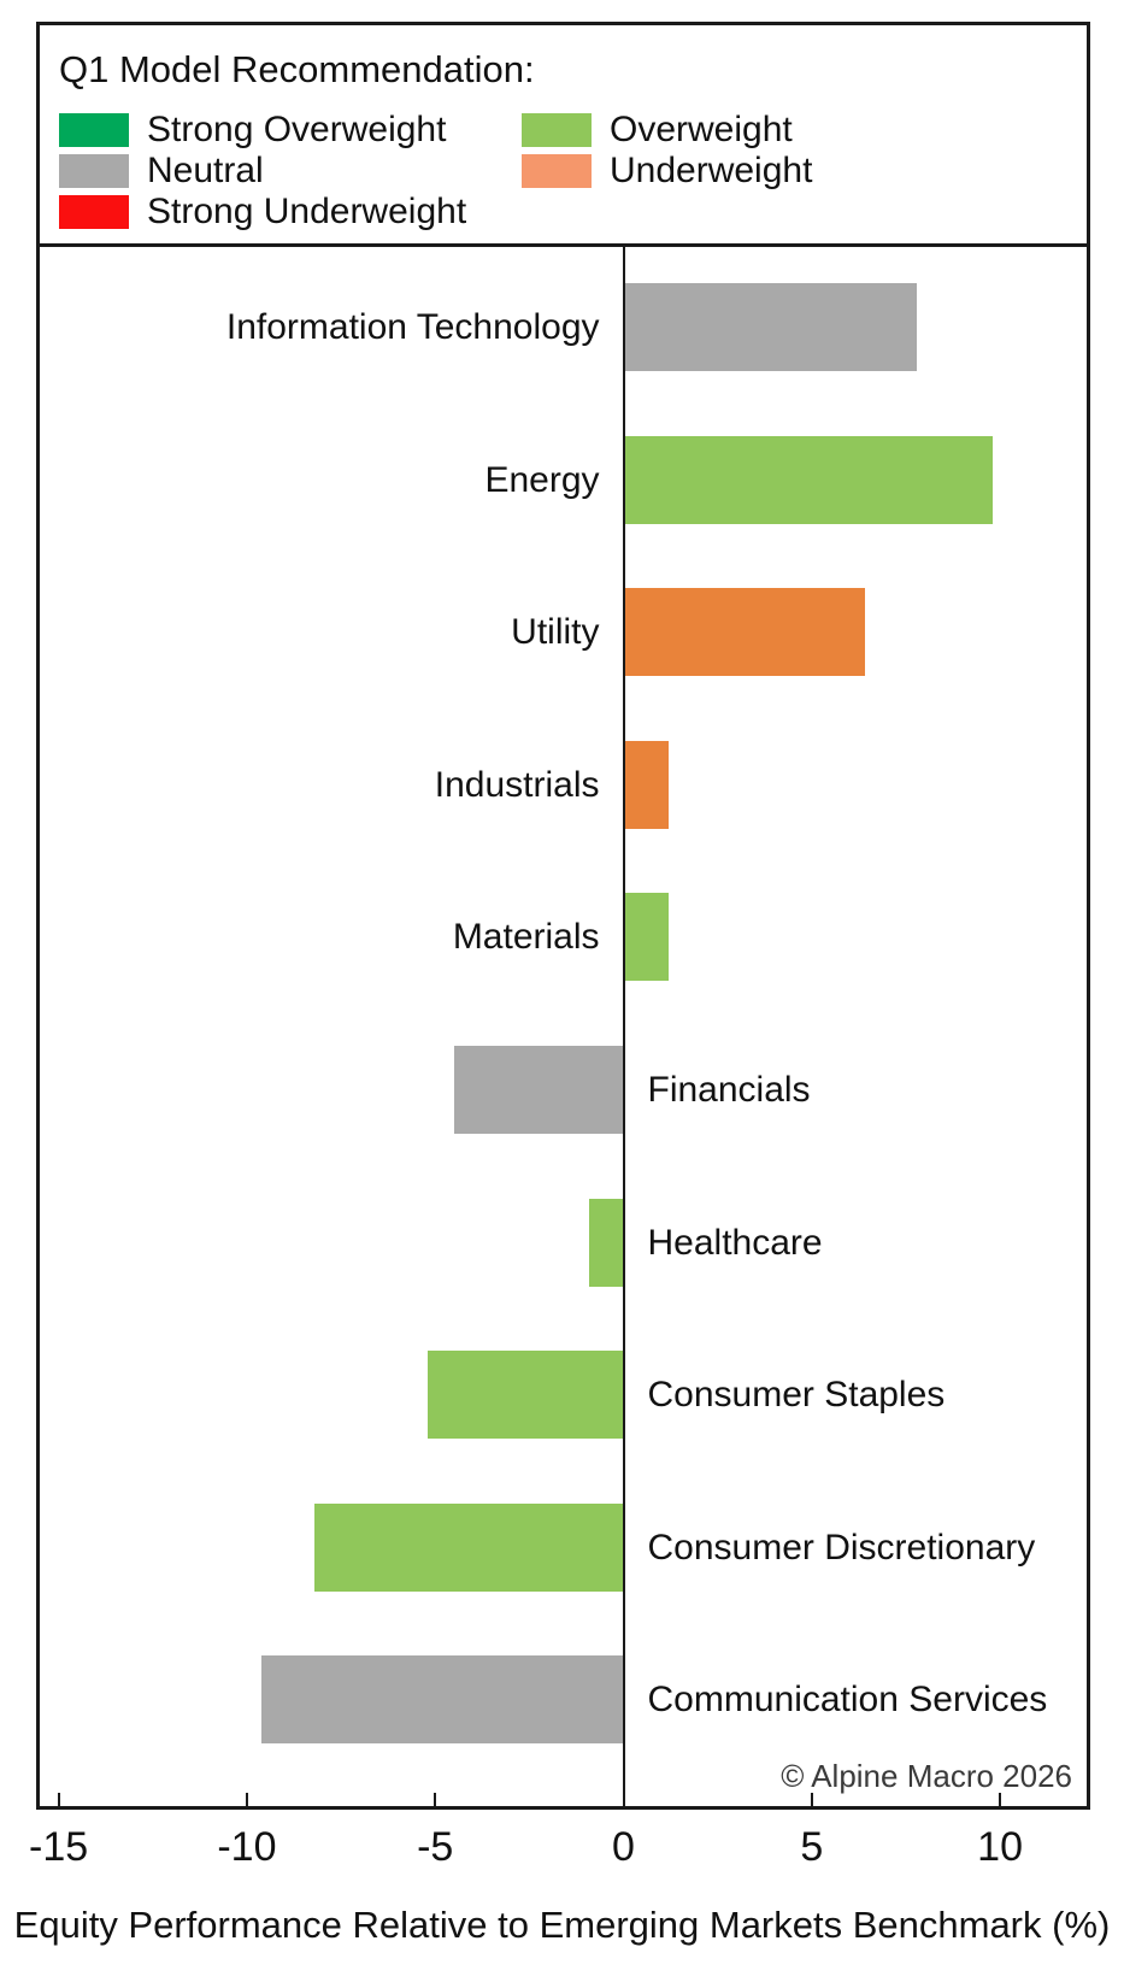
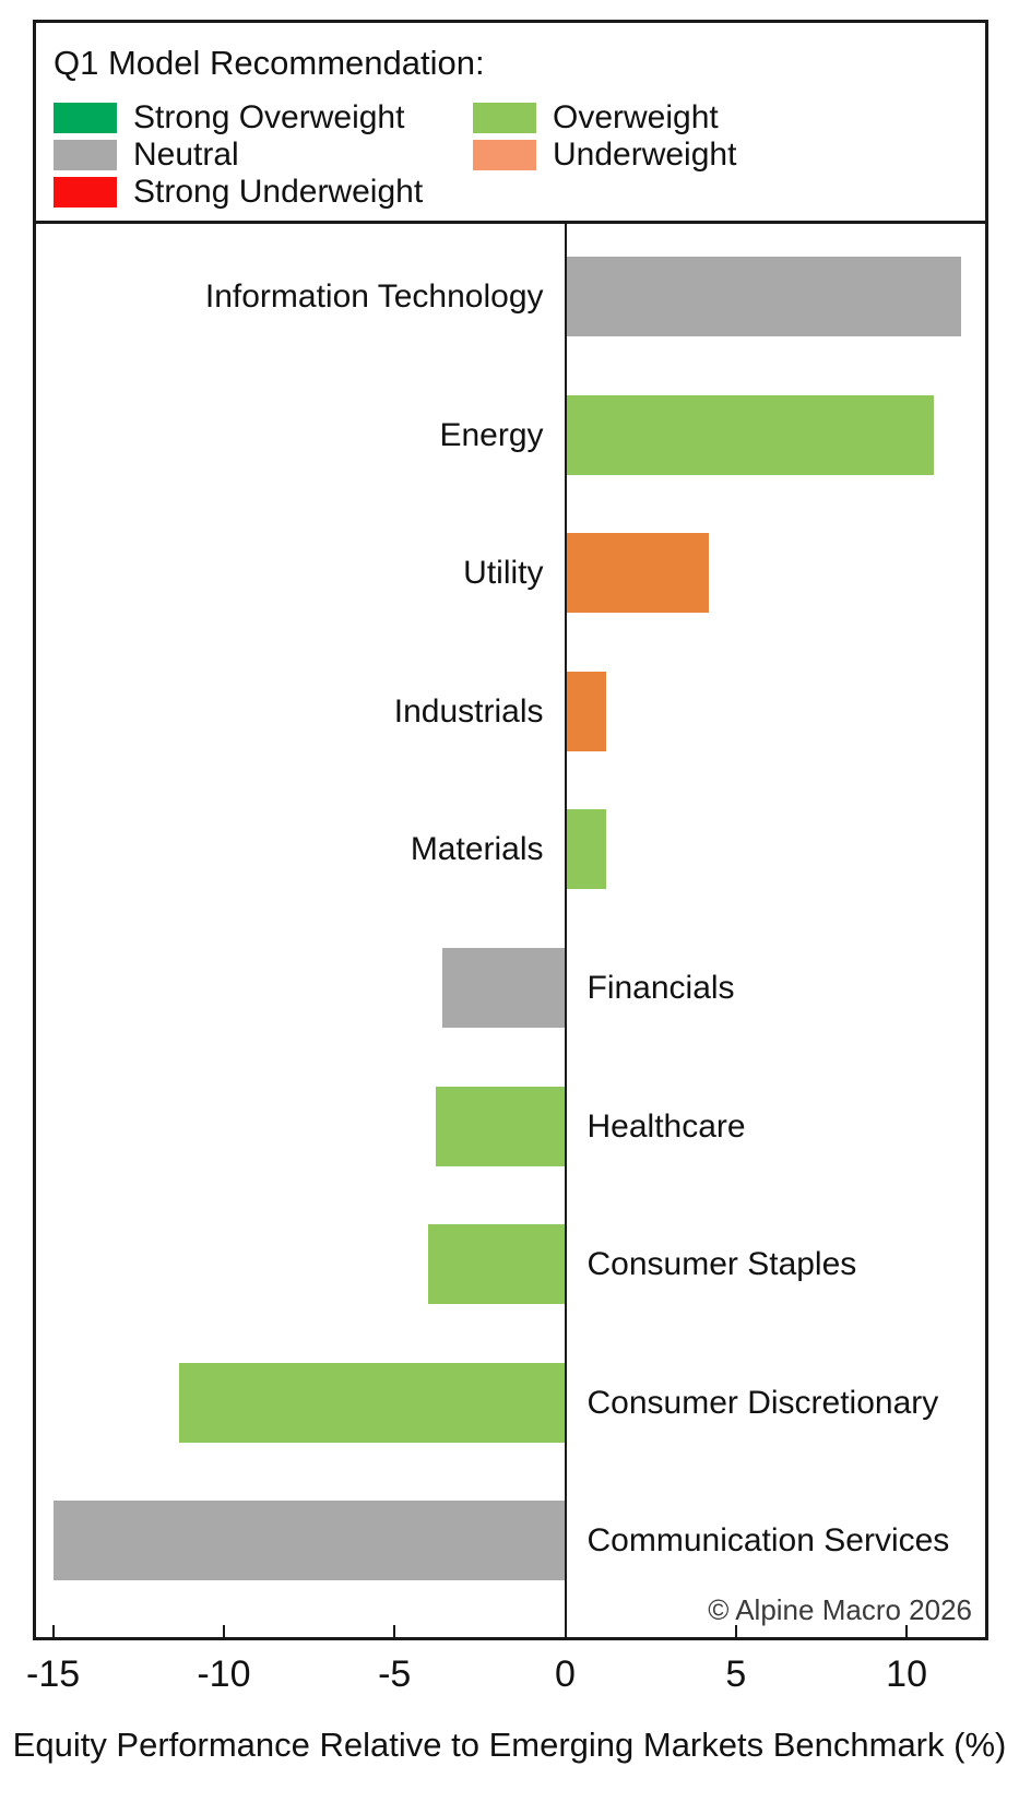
Information Technology: 7.8 -> 11.6
Energy: 9.8 -> 10.8
Utility: 6.4 -> 4.2
Financials: -4.5 -> -3.6
Healthcare: -0.9 -> -3.8
Consumer Staples: -5.2 -> -4.0
Consumer Discretionary: -8.2 -> -11.3
Communication Services: -9.6 -> -15.0
